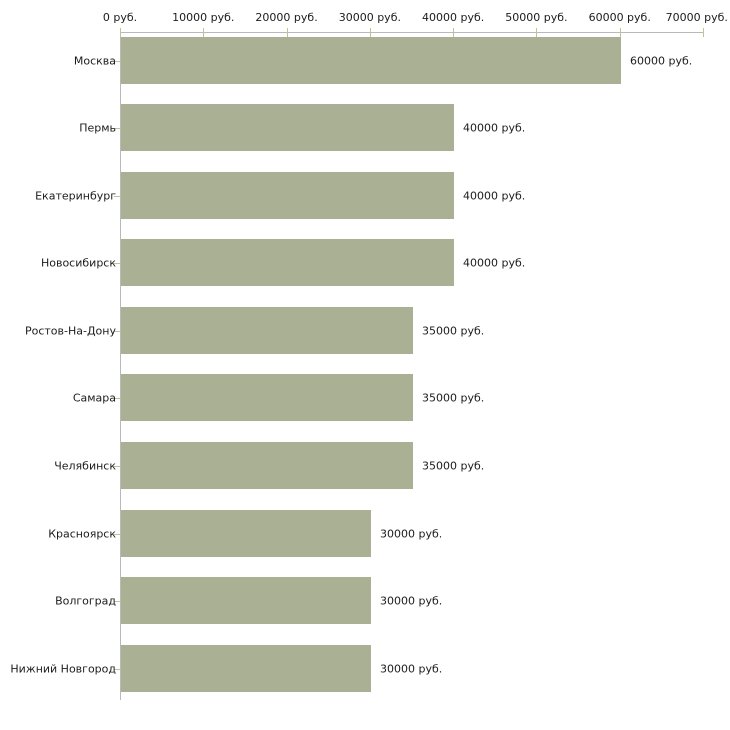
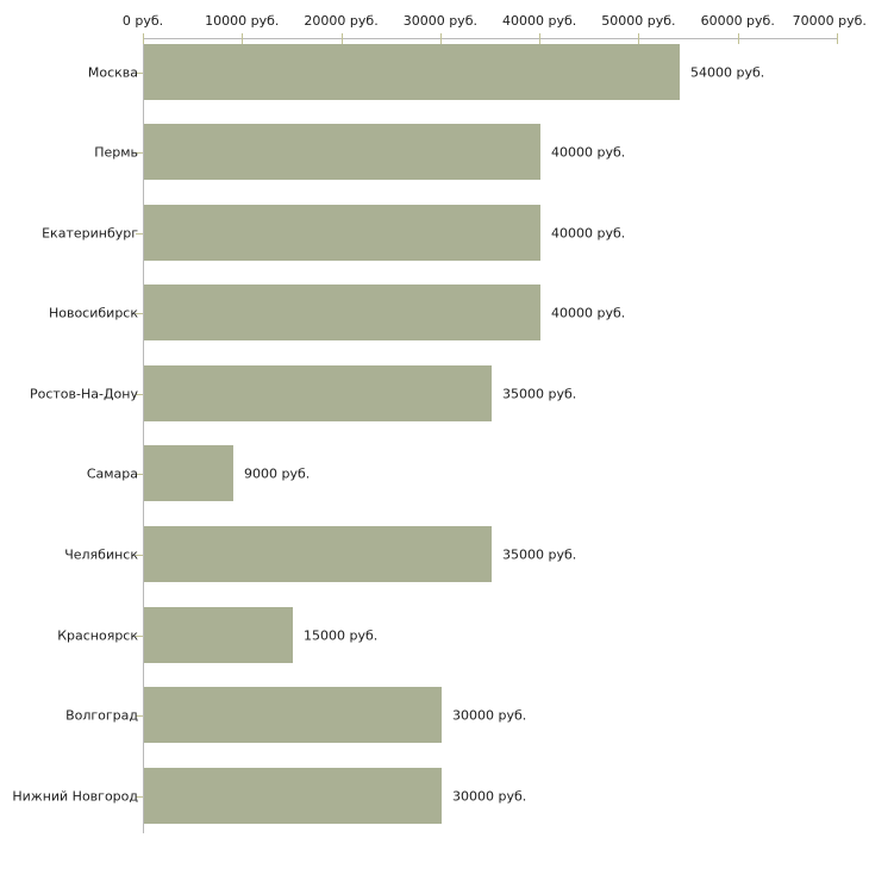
Москва: 60000 -> 54000
Самара: 35000 -> 9000
Красноярск: 30000 -> 15000
